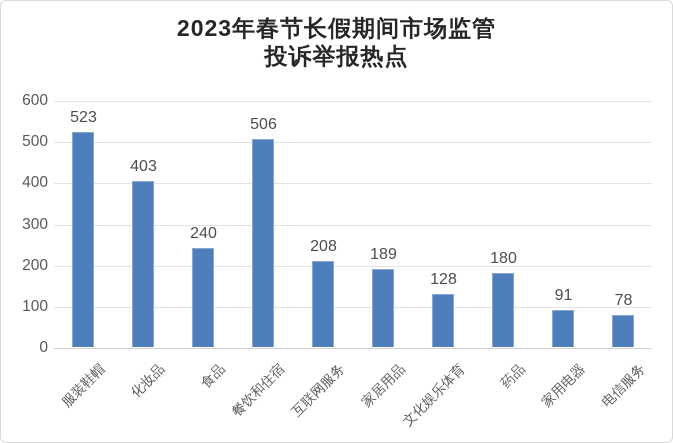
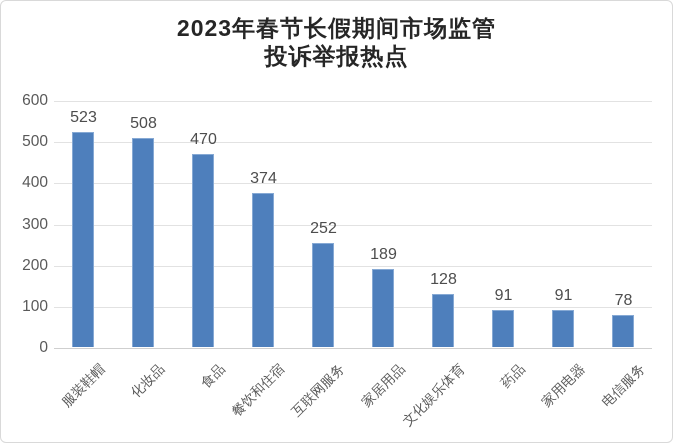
化妆品: 403 -> 508
食品: 240 -> 470
餐饮和住宿: 506 -> 374
互联网服务: 208 -> 252
药品: 180 -> 91
